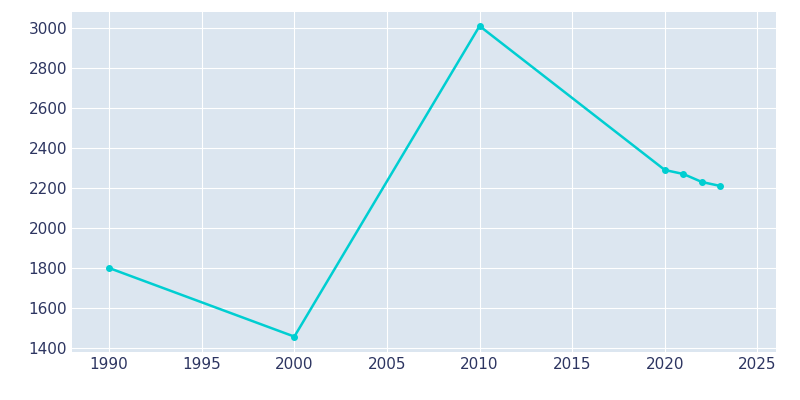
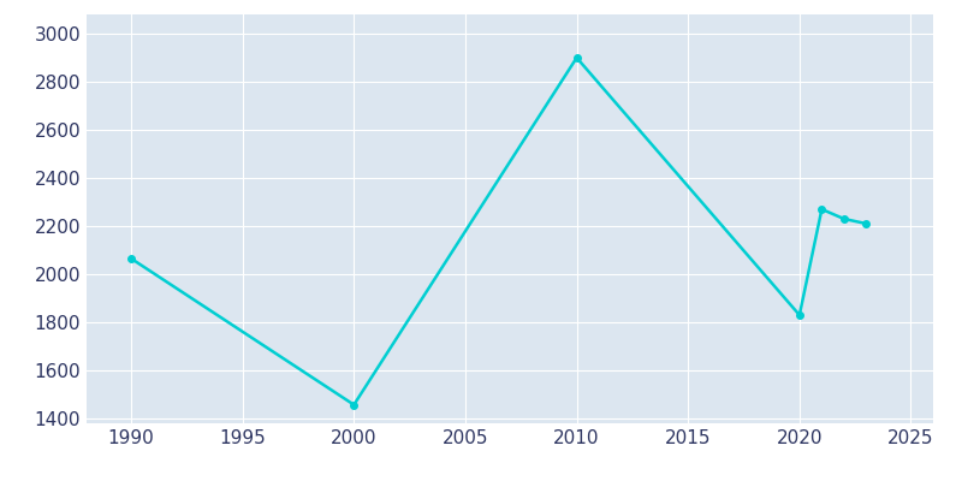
1990: 1800 -> 2065
2010: 3010 -> 2900
2020: 2290 -> 1830
